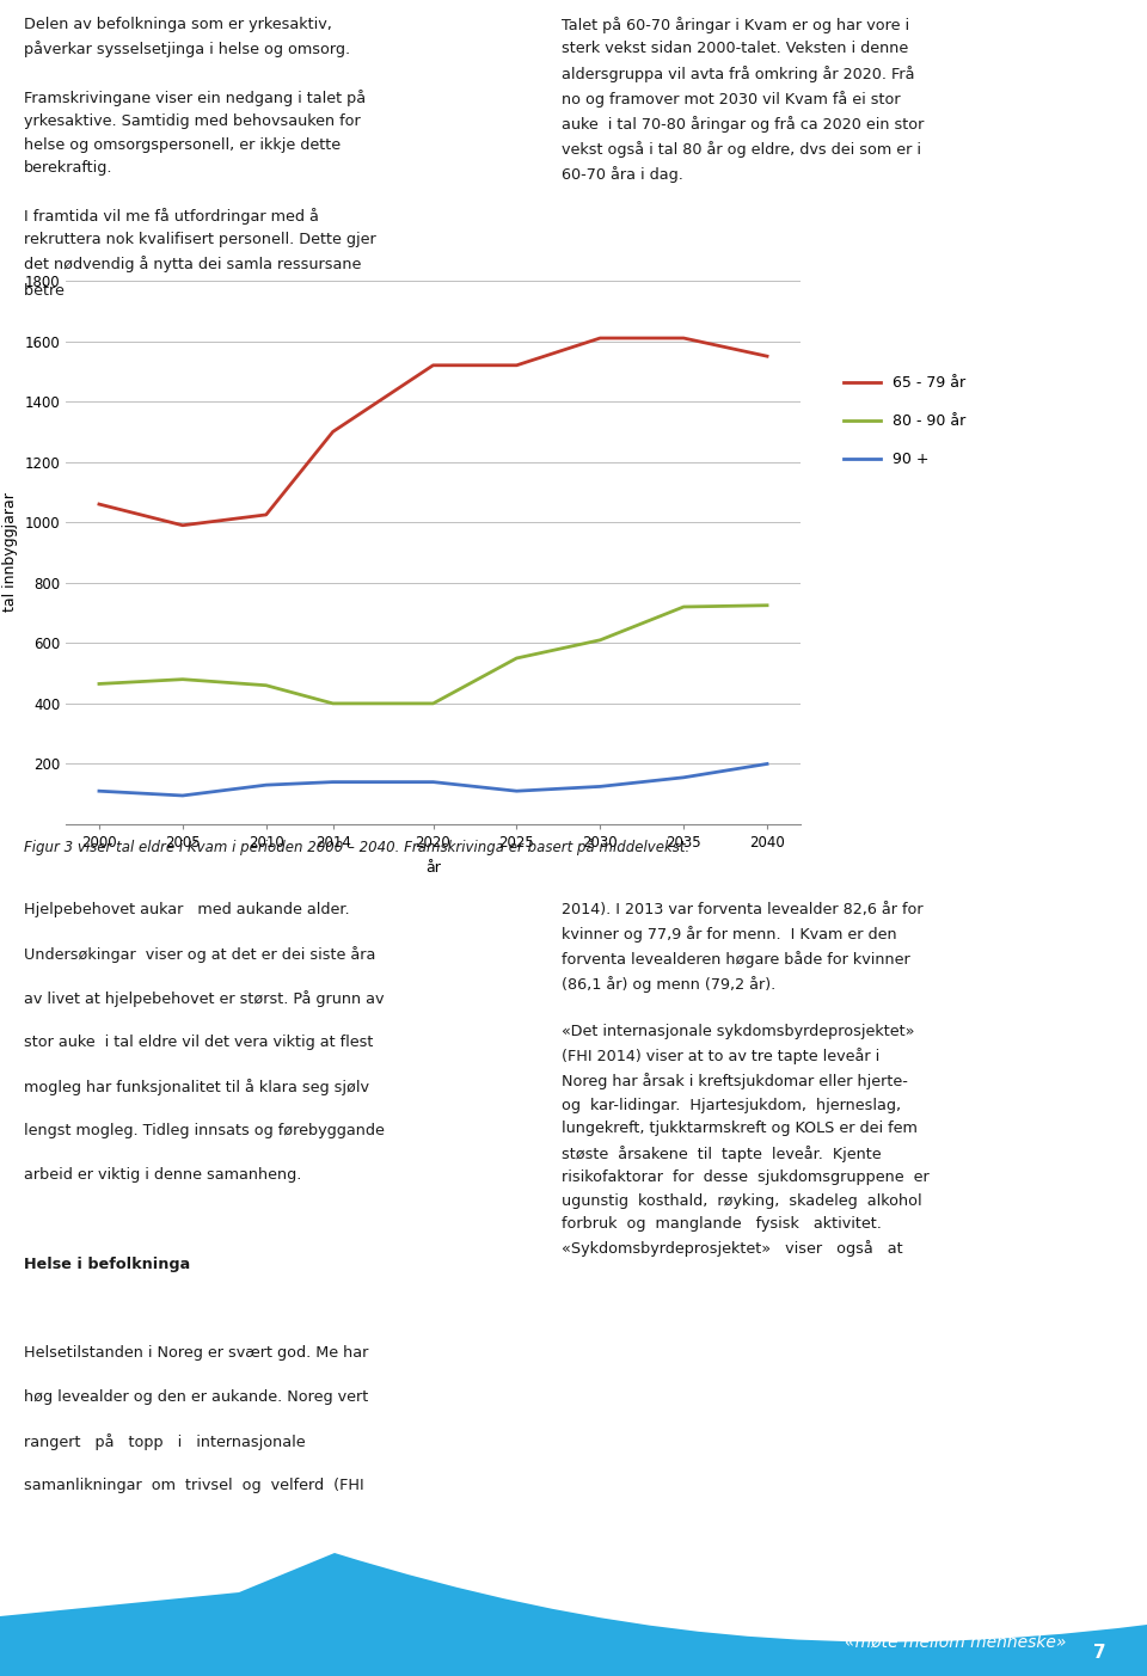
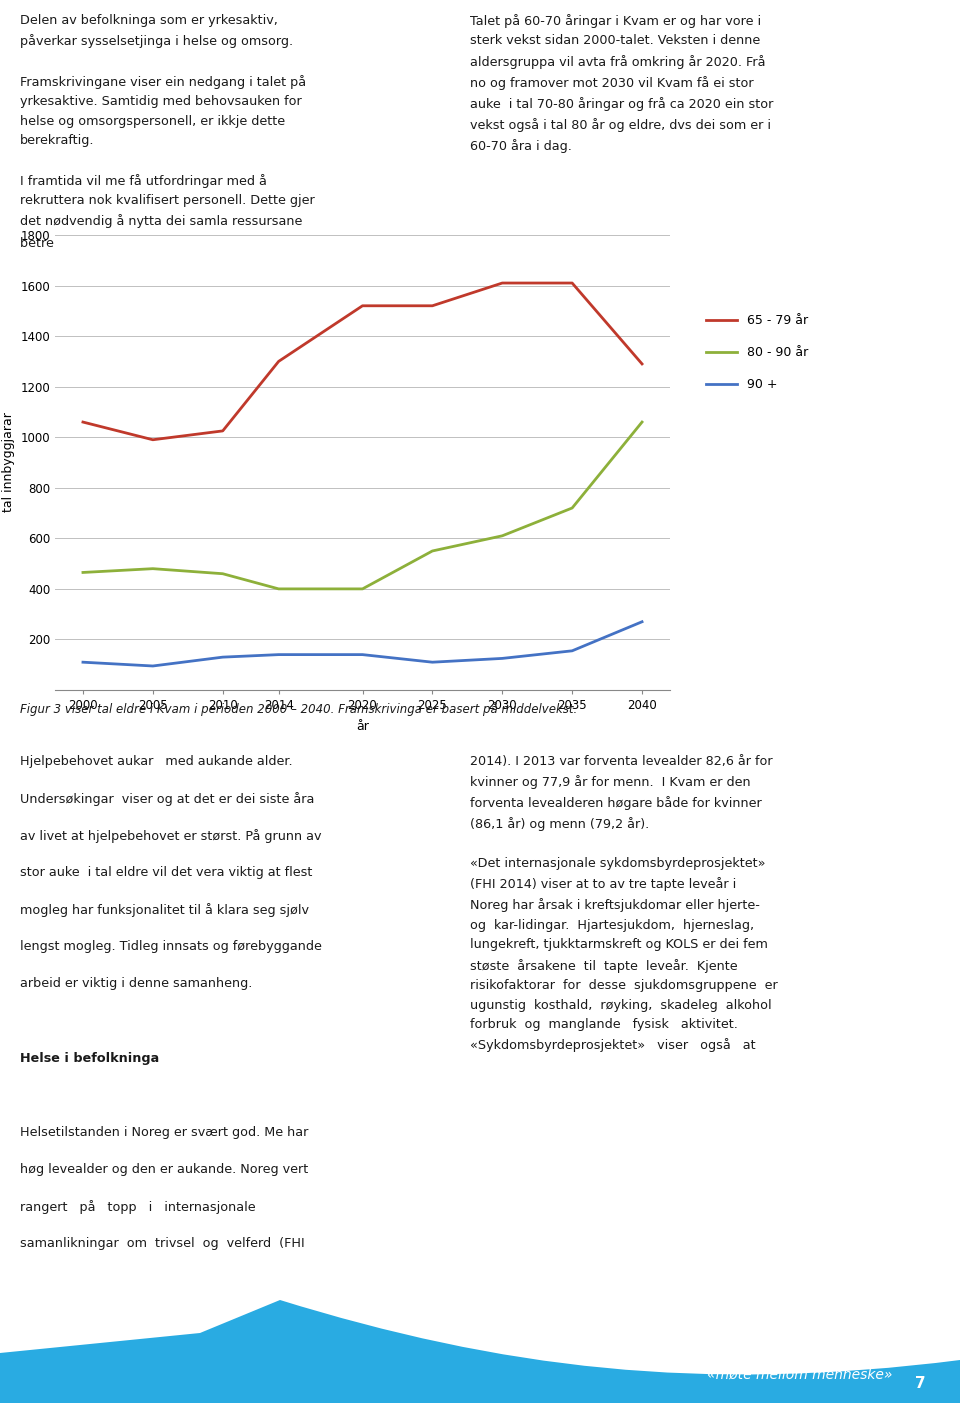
65 - 79 år/2040: 1550 -> 1290
80 - 90 år/2040: 725 -> 1060
90 +/2040: 200 -> 270
